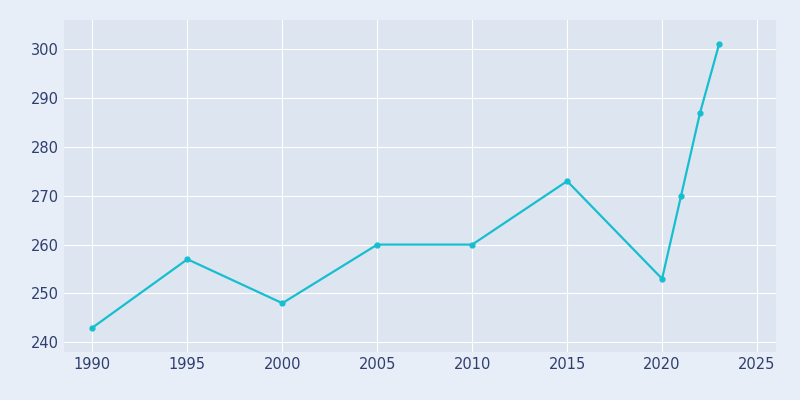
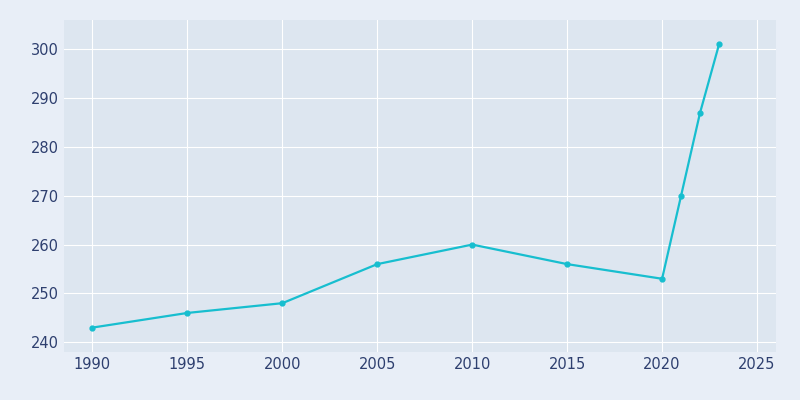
1995: 257 -> 246
2005: 260 -> 256
2015: 273 -> 256
